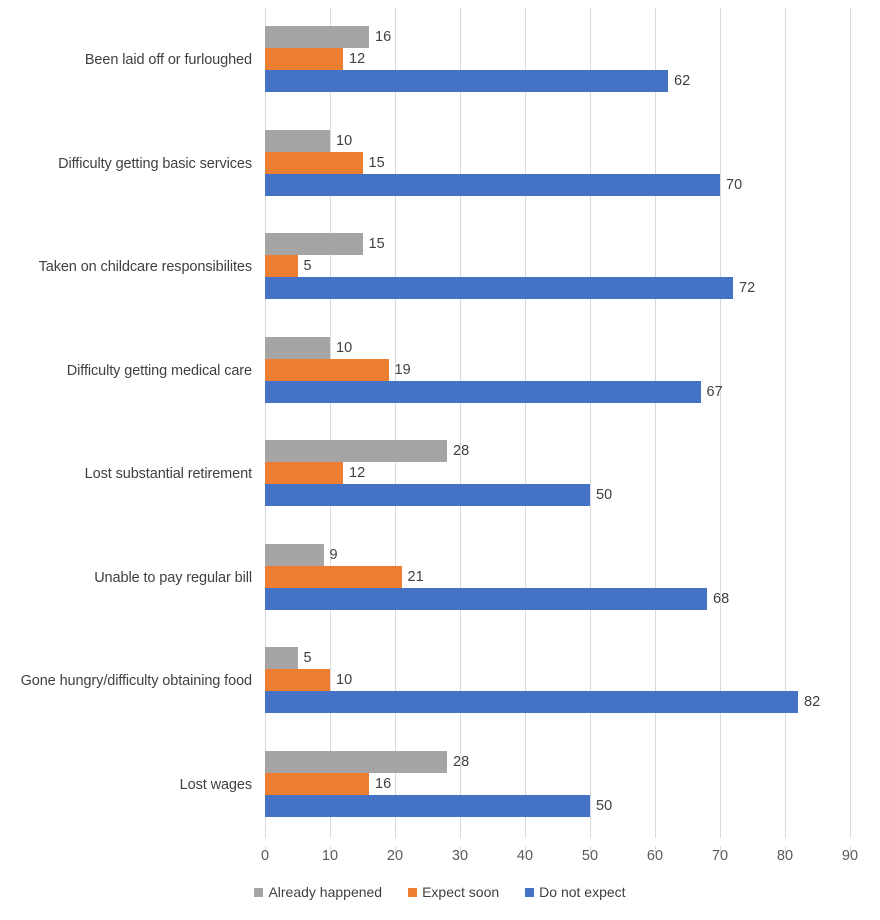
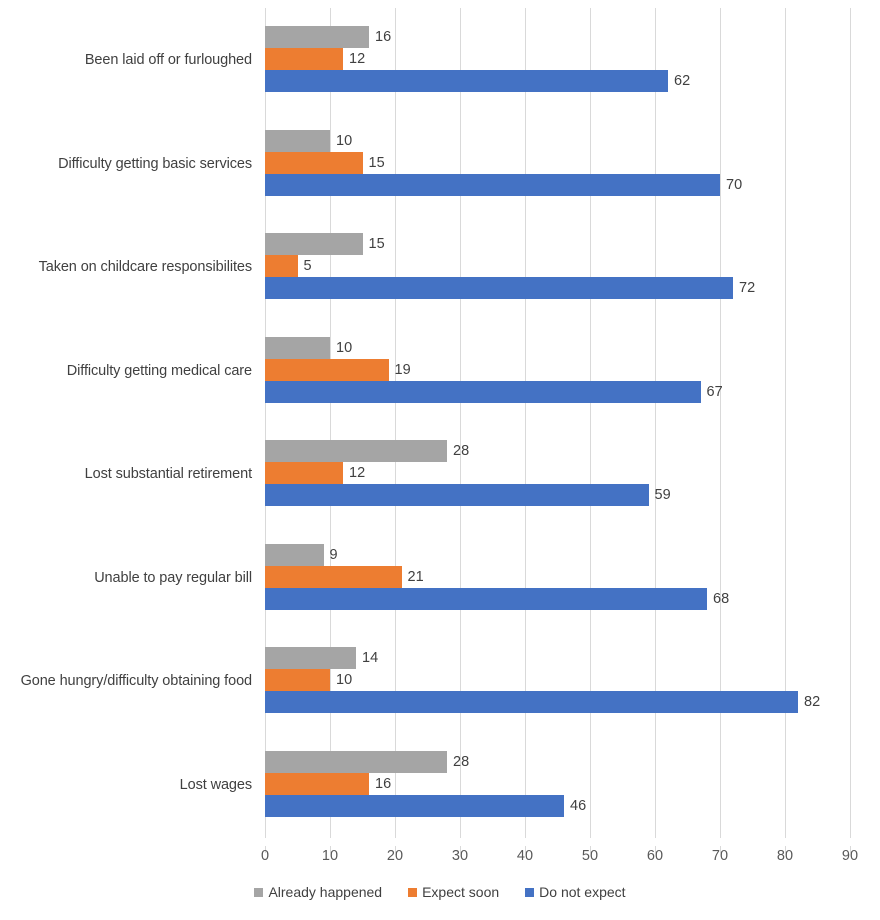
Do not expect/Lost substantial retirement: 50 -> 59
Already happened/Gone hungry/difficulty obtaining food: 5 -> 14
Do not expect/Lost wages: 50 -> 46
